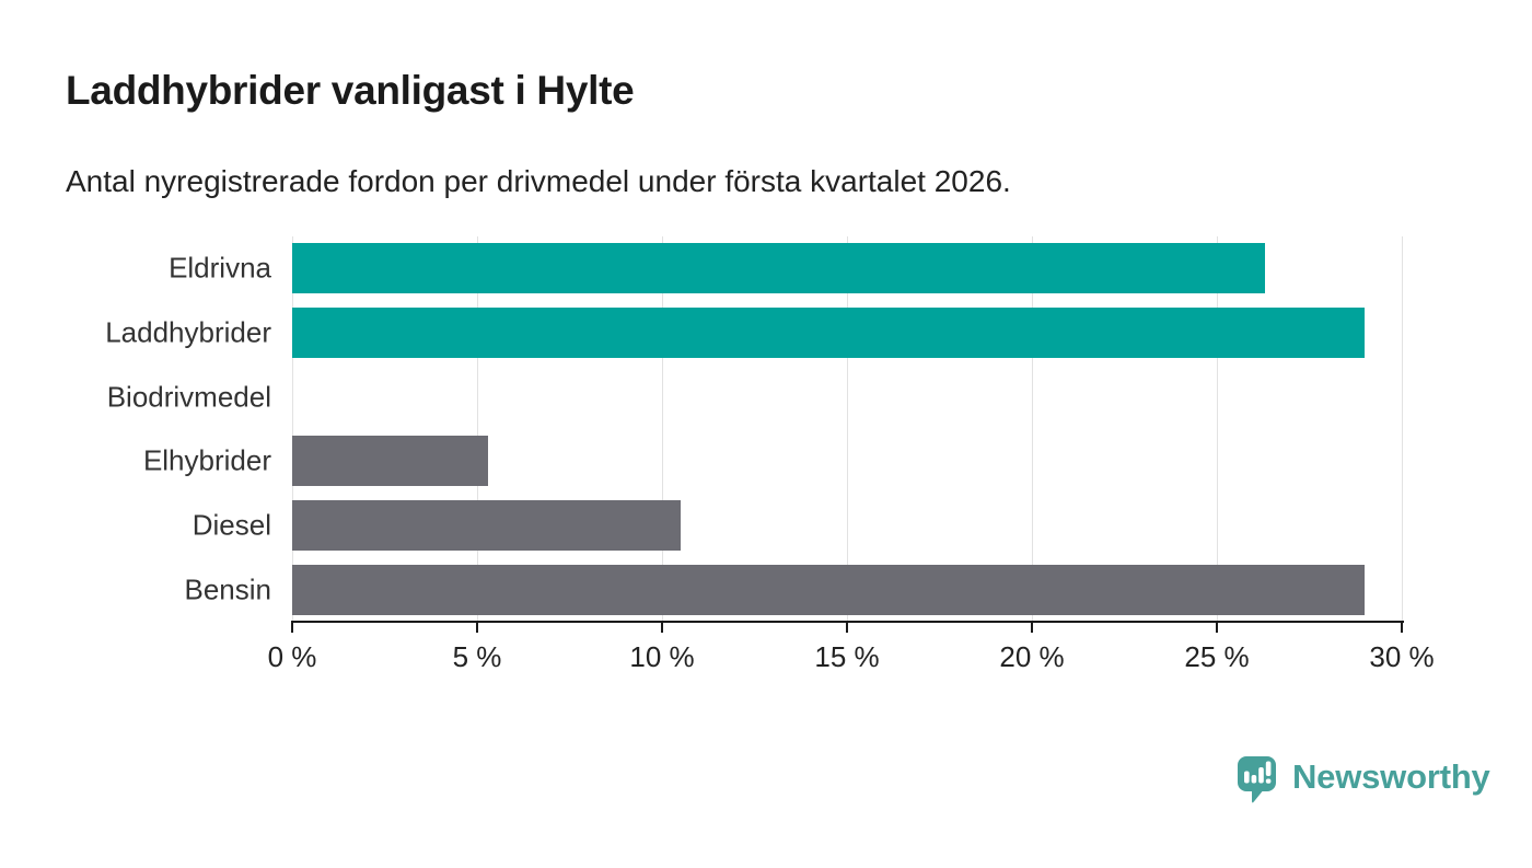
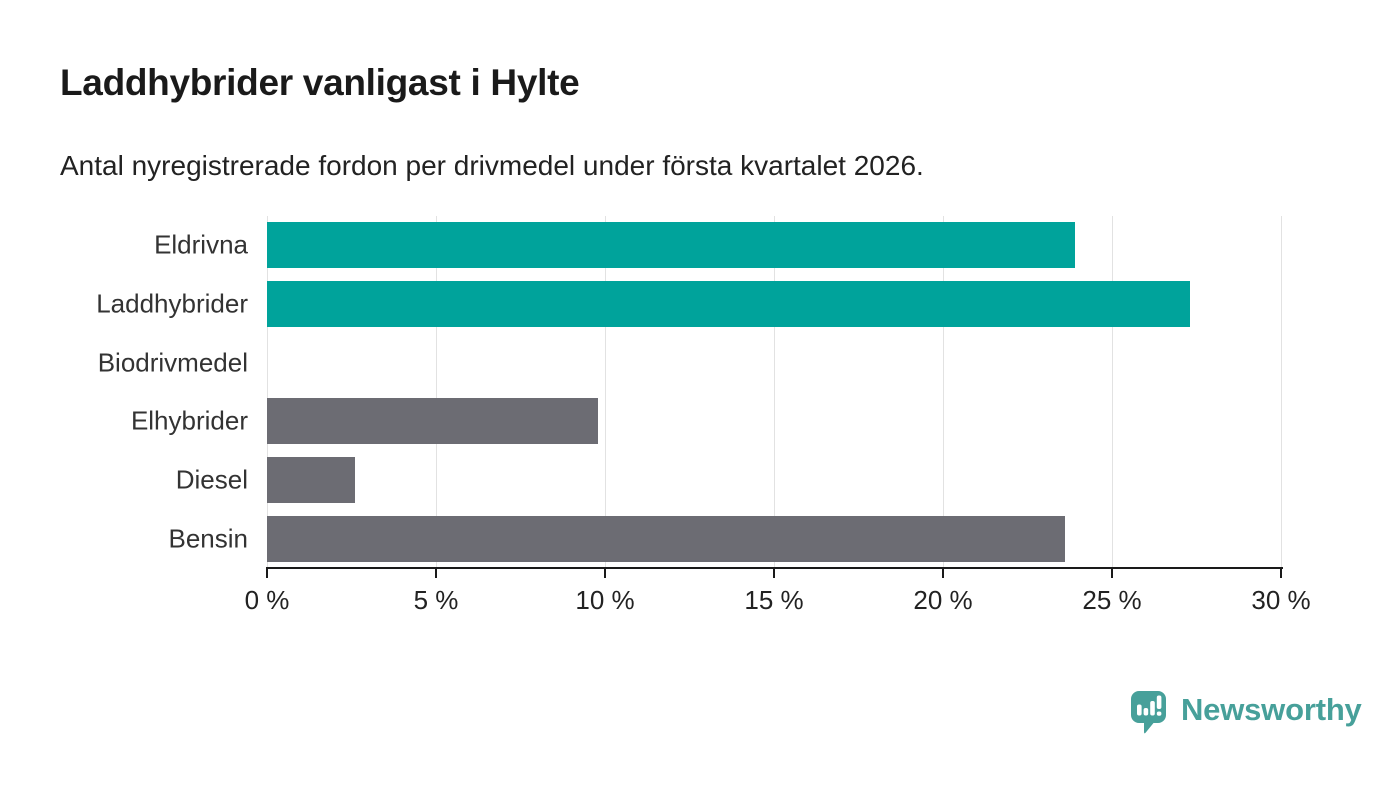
Eldrivna: 26.3% -> 23.9%
Laddhybrider: 29.0% -> 27.3%
Elhybrider: 5.3% -> 9.8%
Diesel: 10.5% -> 2.6%
Bensin: 29.0% -> 23.6%
